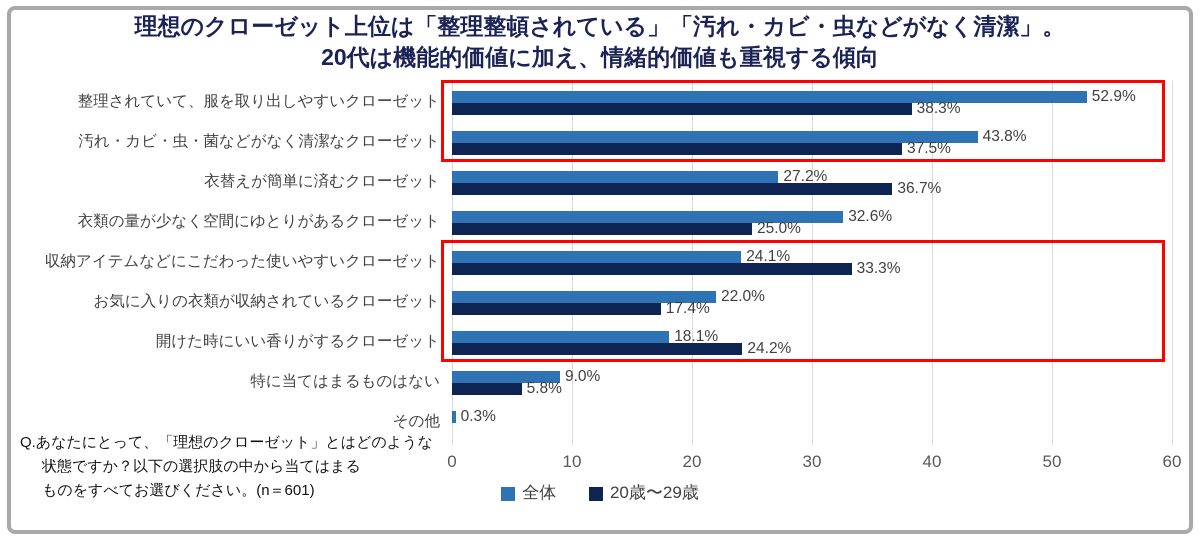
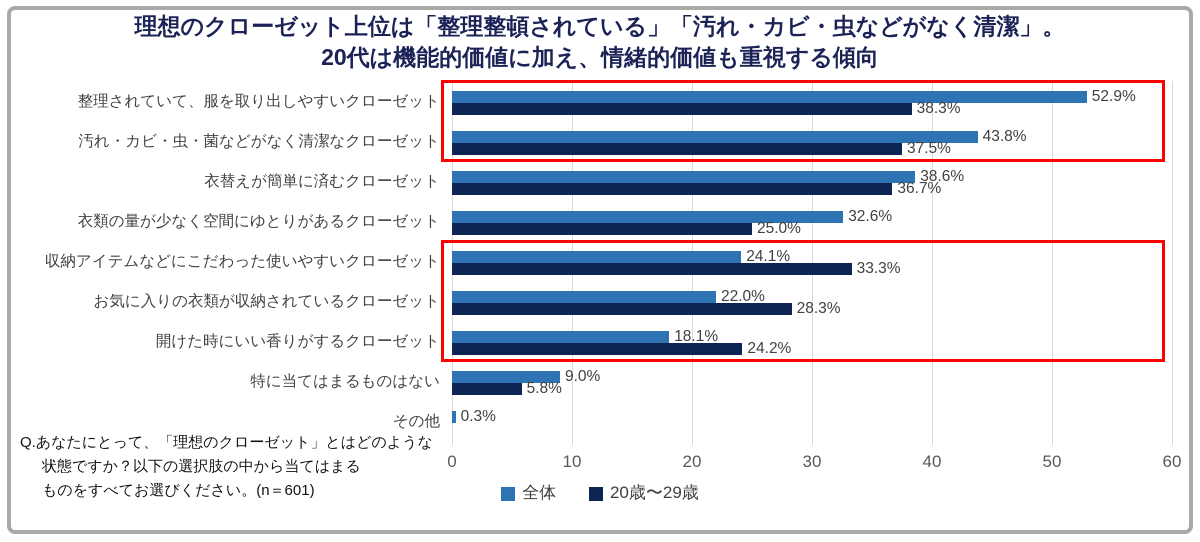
全体/衣替えが簡単に済むクローゼット: 27.2% -> 38.6%
20歳〜29歳/お気に入りの衣類が収納されているクローゼット: 17.4% -> 28.3%
